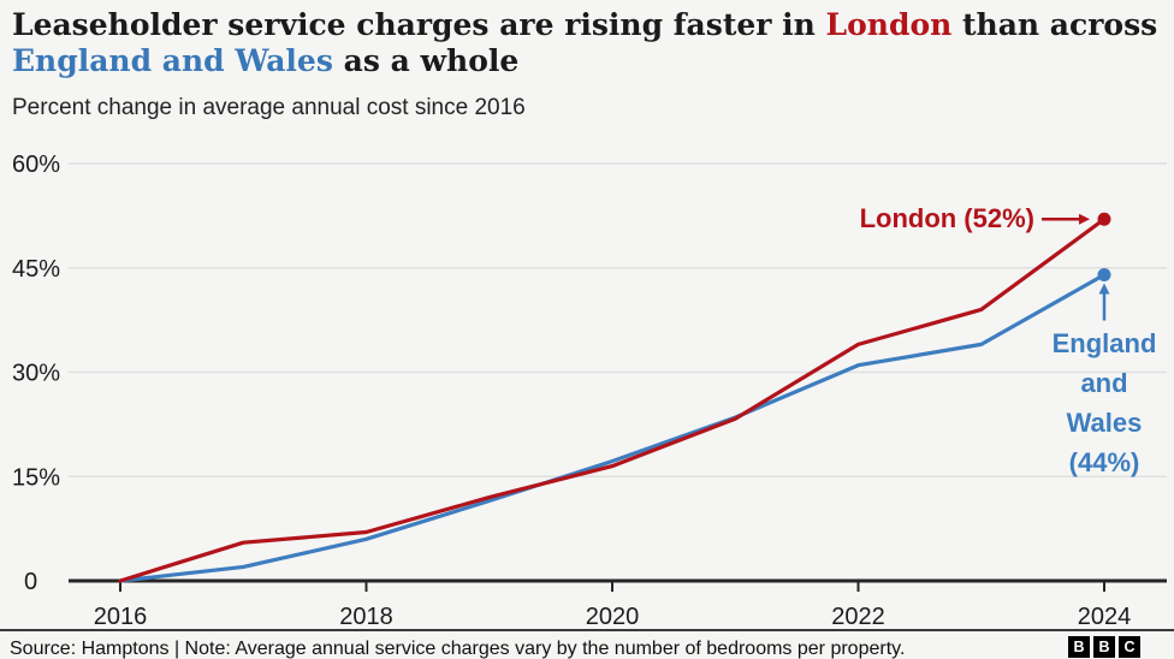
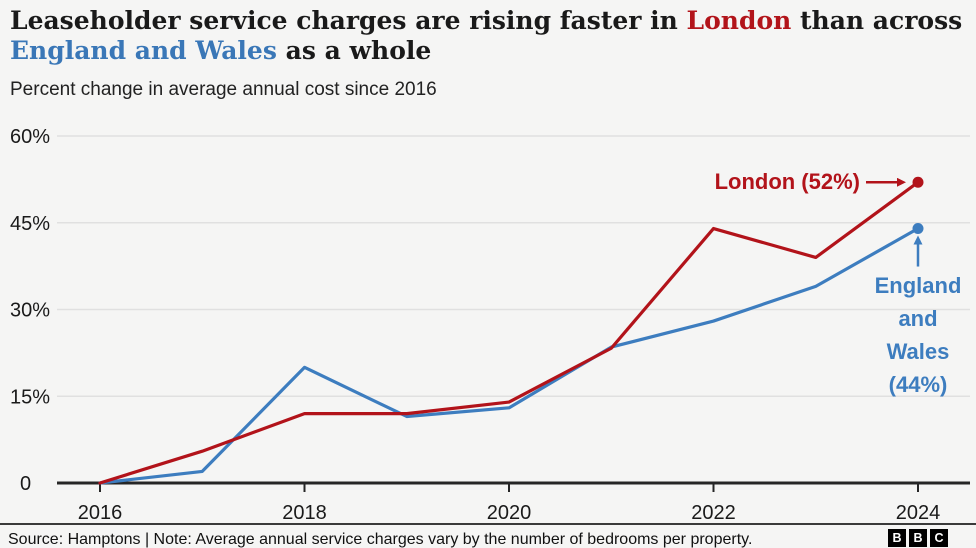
England and Wales/2018: 6% -> 20%
London/2018: 7% -> 12%
England and Wales/2020: 17% -> 13%
London/2020: 16% -> 14%
England and Wales/2022: 31% -> 28%
London/2022: 34% -> 44%
